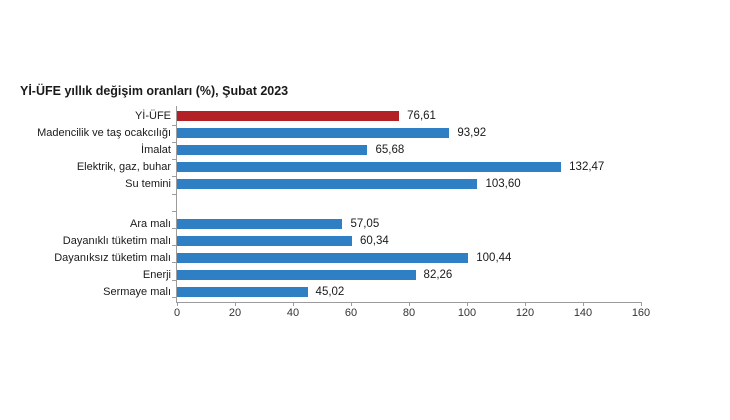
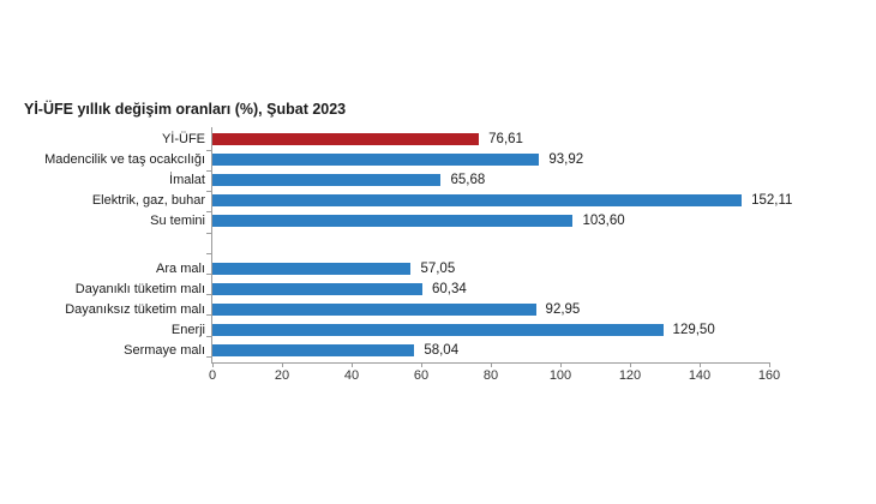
Elektrik, gaz, buhar: 132,47 -> 152,11
Dayanıksız tüketim malı: 100,44 -> 92,95
Enerji: 82,26 -> 129,50
Sermaye malı: 45,02 -> 58,04
